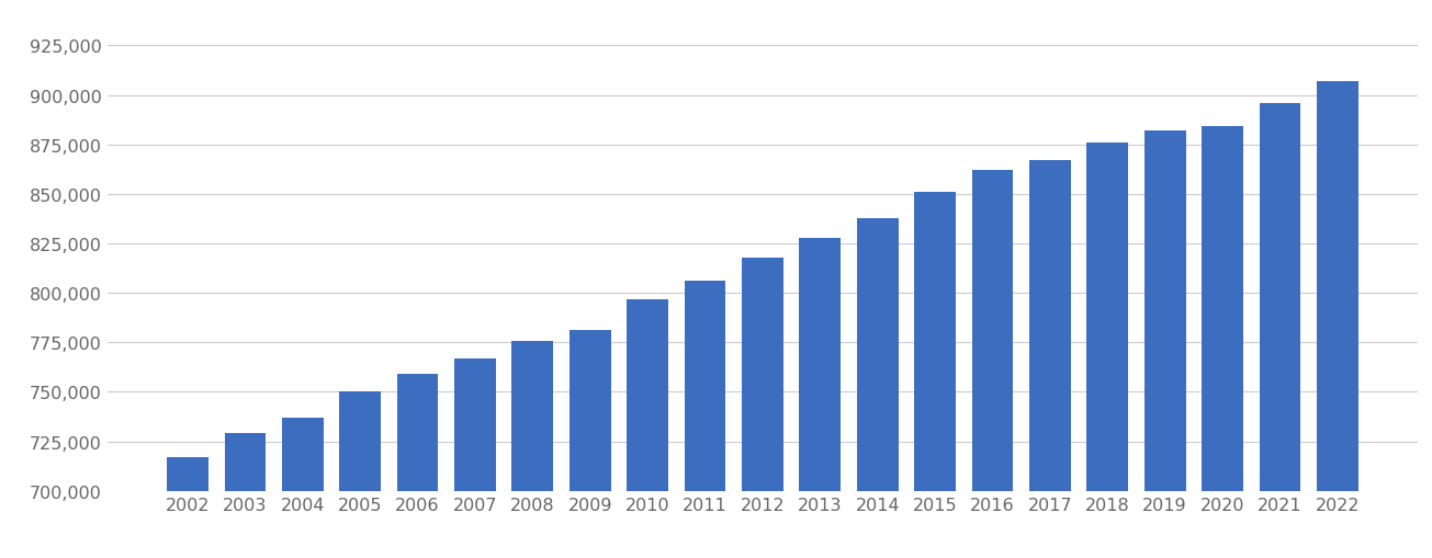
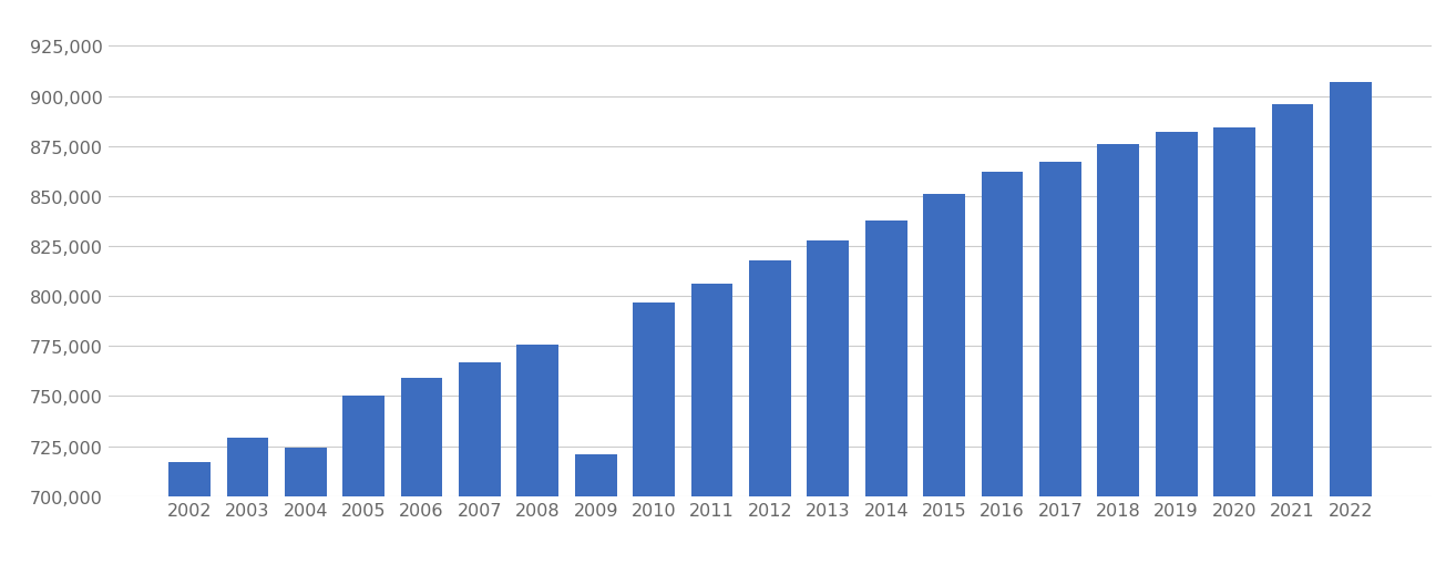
2004: 737,000 -> 724,000
2009: 781,000 -> 721,000
